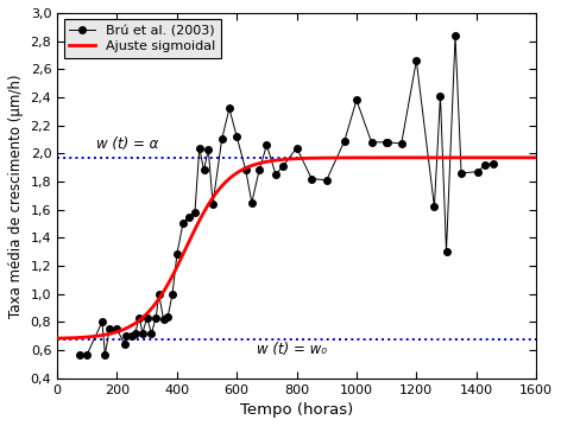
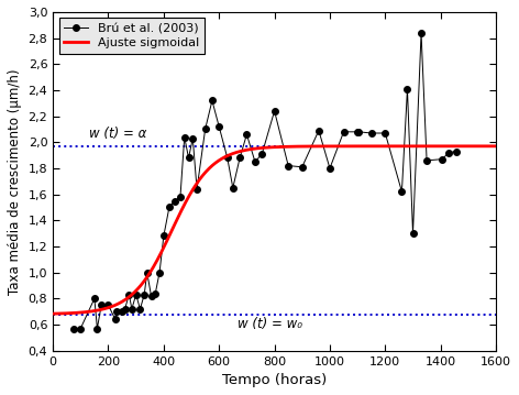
Brú et al. (2003)/800: 2,04 -> 2,24
Brú et al. (2003)/1000: 2,38 -> 1,80
Brú et al. (2003)/1200: 2,66 -> 2,07
